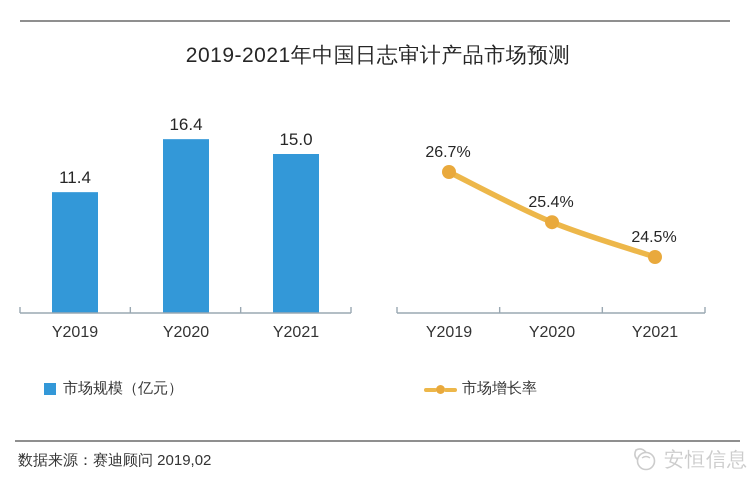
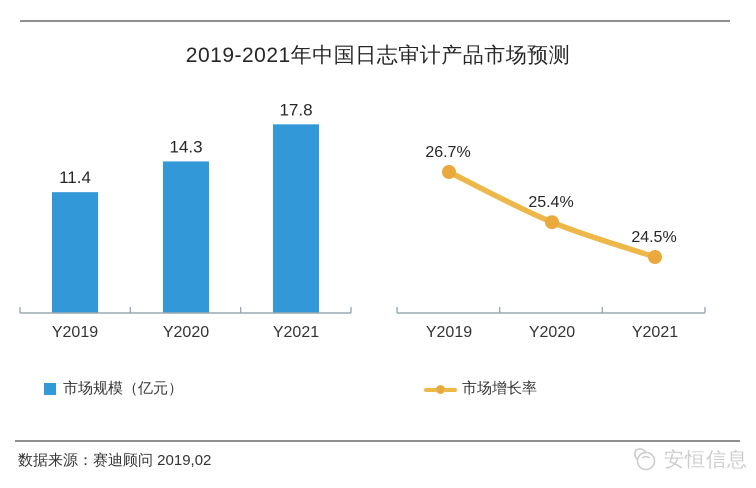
市场规模（亿元）/Y2020: 16.4 -> 14.3
市场规模（亿元）/Y2021: 15.0 -> 17.8
